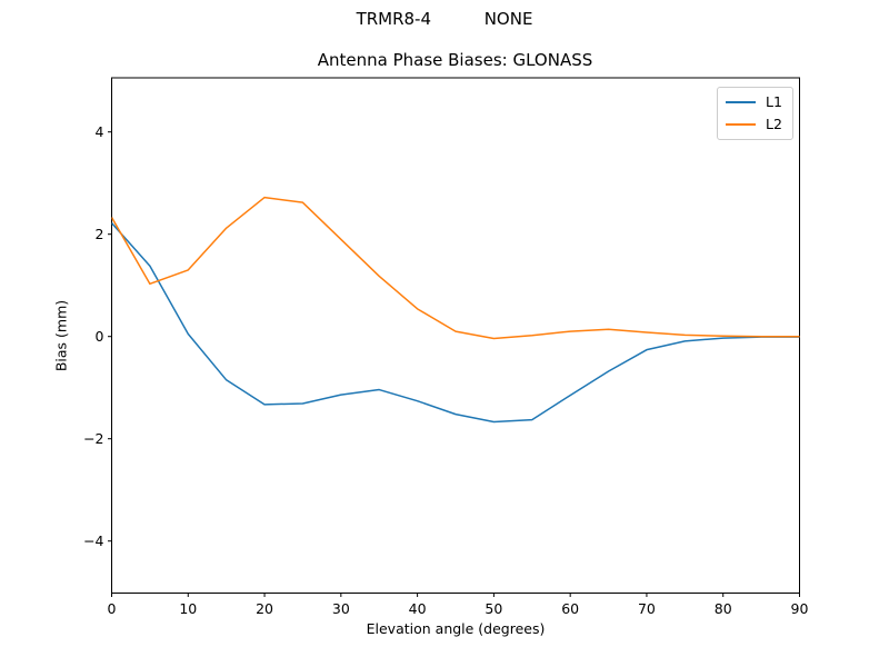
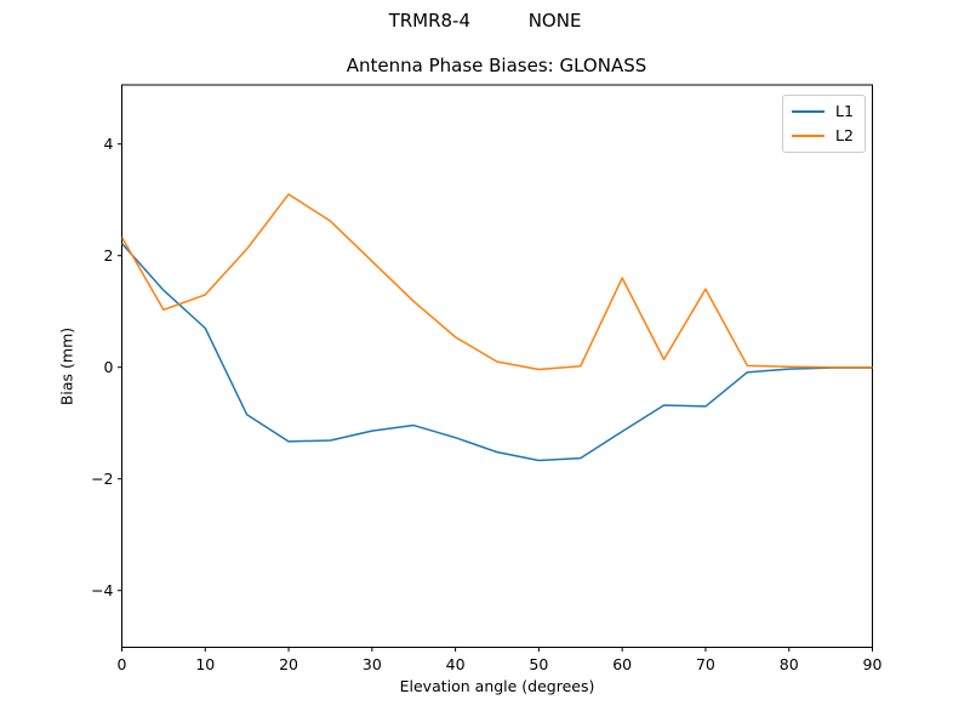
L1/10: 0.1 -> 0.7
L2/20: 2.7 -> 3.1
L2/60: 0.1 -> 1.6
L1/70: -0.3 -> -0.7
L2/70: 0.1 -> 1.4
